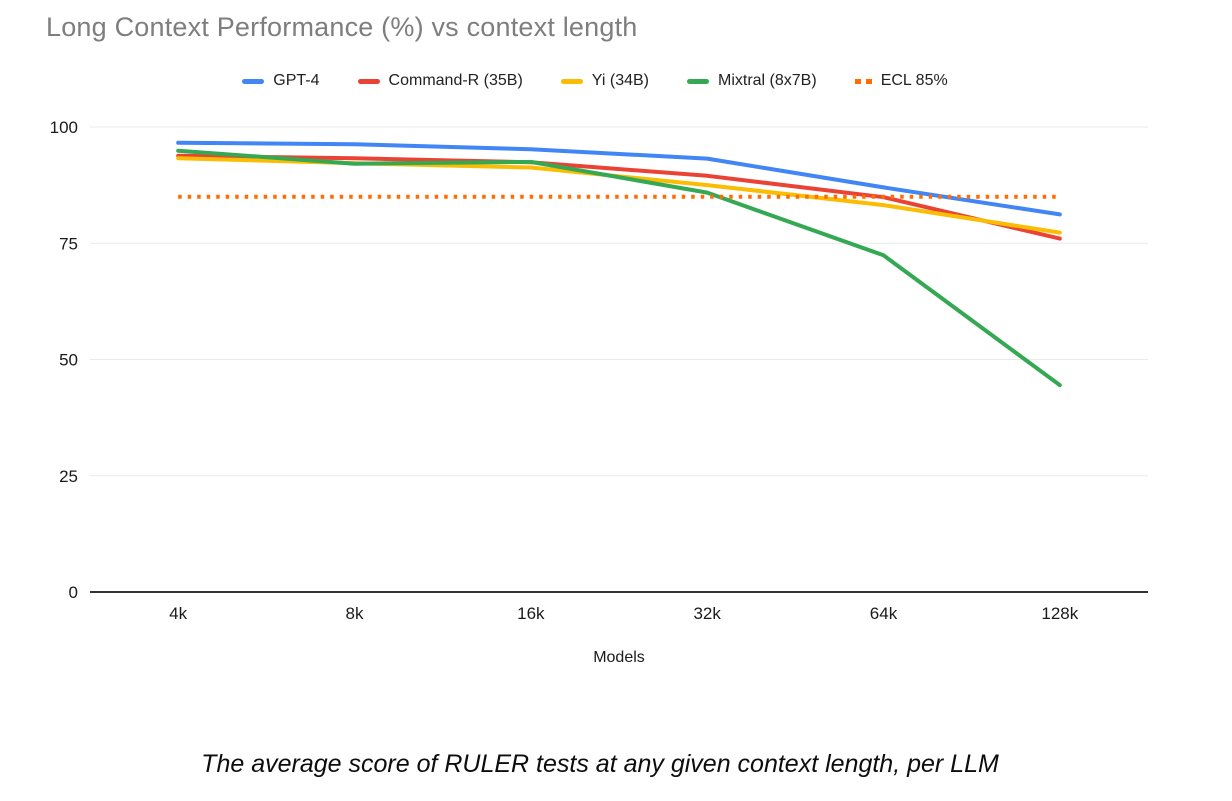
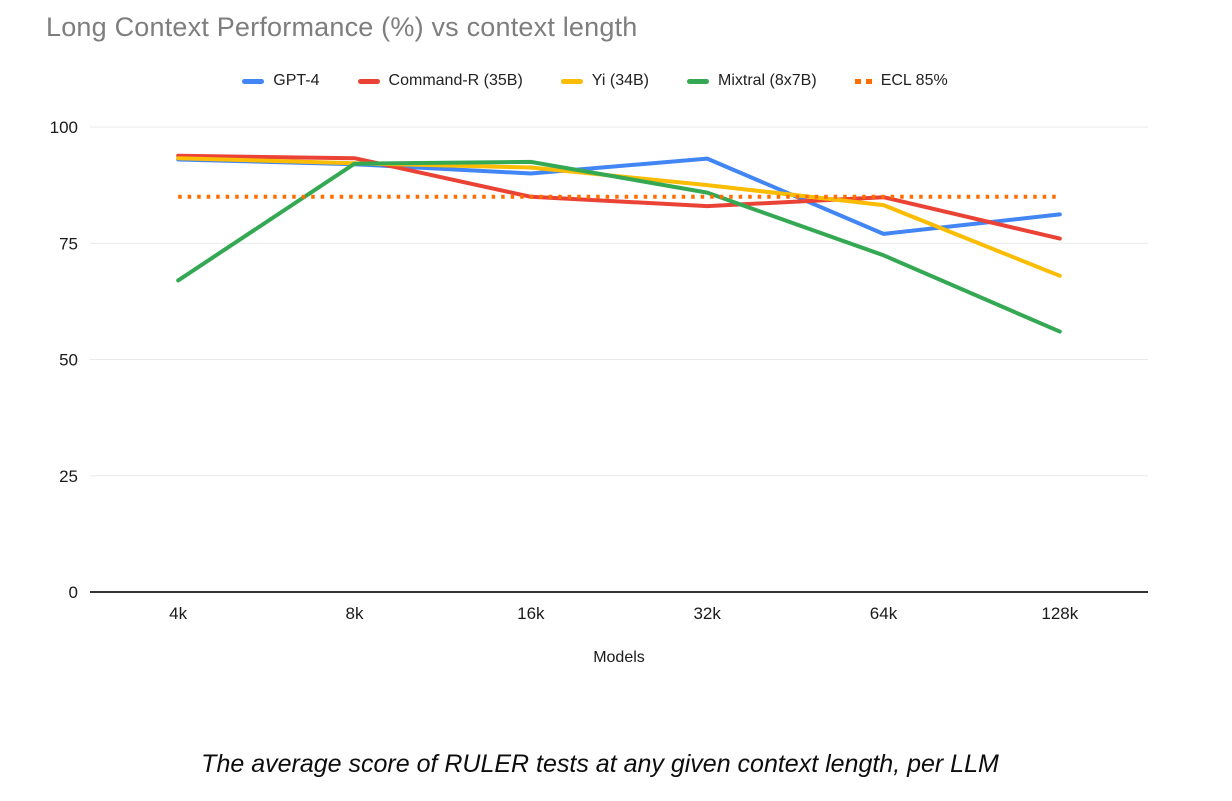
GPT-4/4k: 97 -> 93
Mixtral (8x7B)/4k: 95 -> 67
GPT-4/8k: 96 -> 92
GPT-4/16k: 95 -> 90
Command-R (35B)/16k: 92 -> 85
Command-R (35B)/32k: 90 -> 83
GPT-4/64k: 87 -> 77
Yi (34B)/128k: 77 -> 68
Mixtral (8x7B)/128k: 44 -> 56
